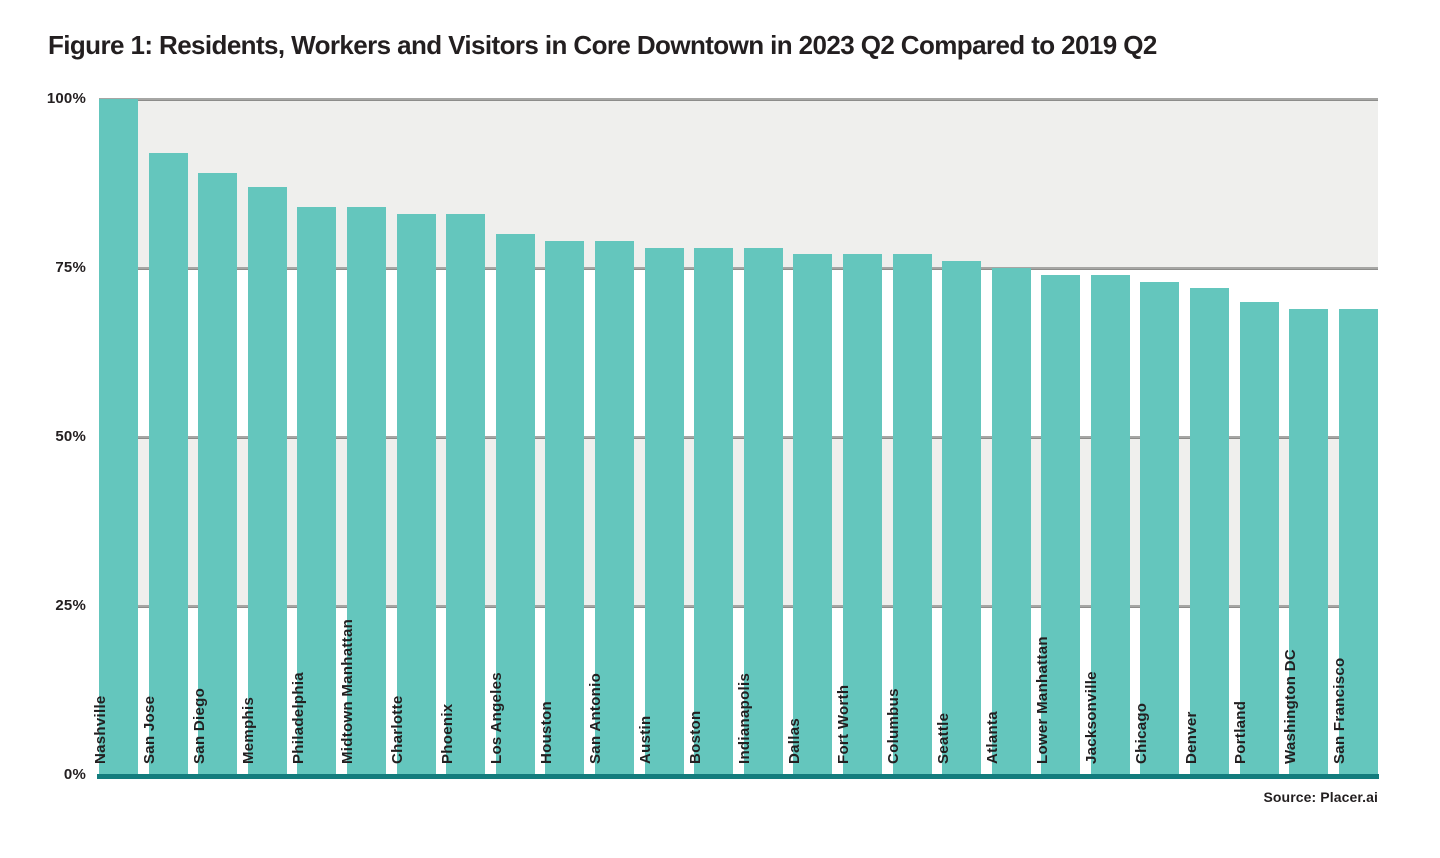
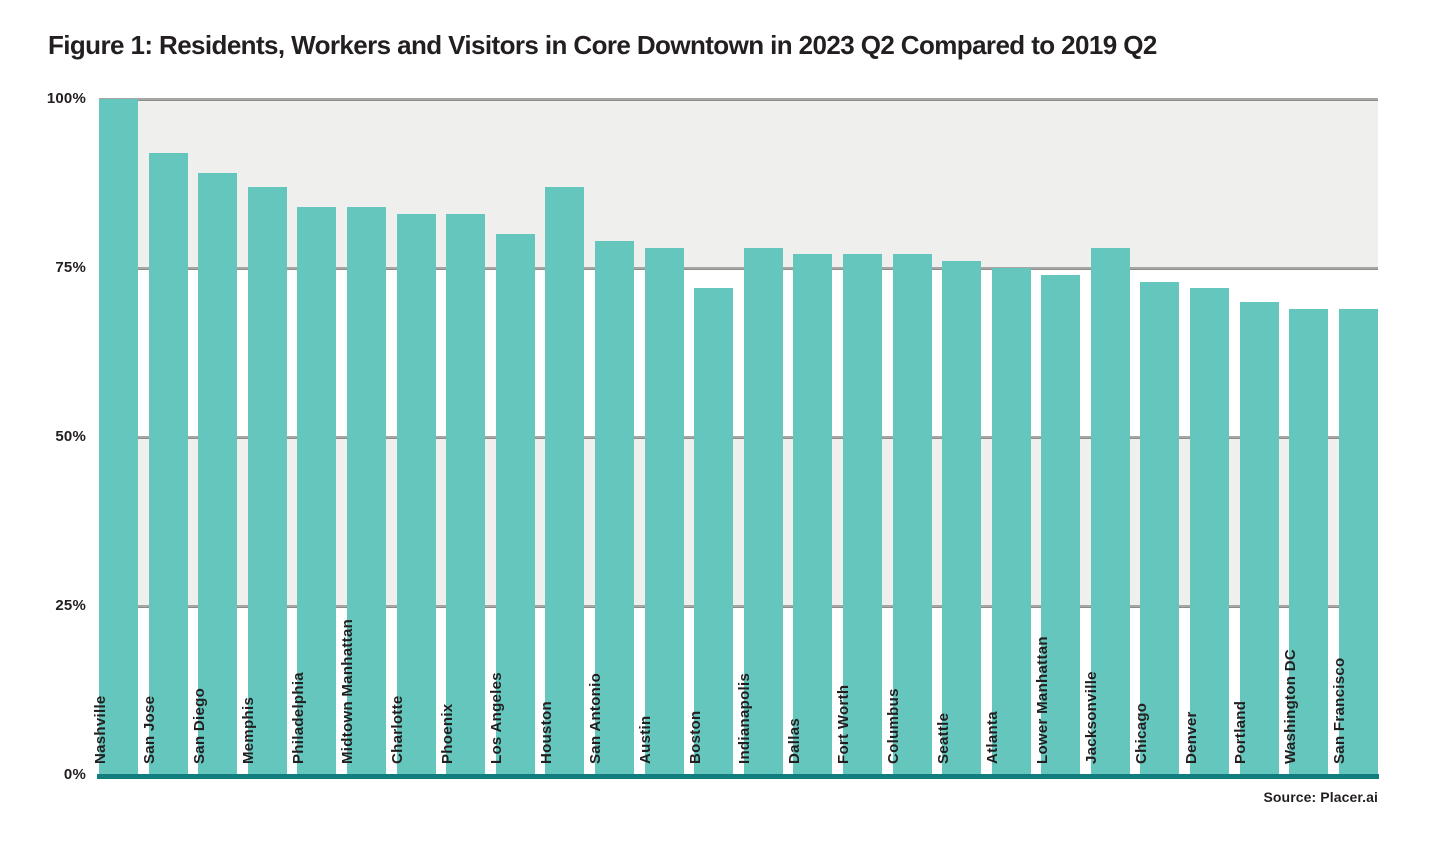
Houston: 79% -> 87%
Boston: 78% -> 72%
Jacksonville: 74% -> 78%
